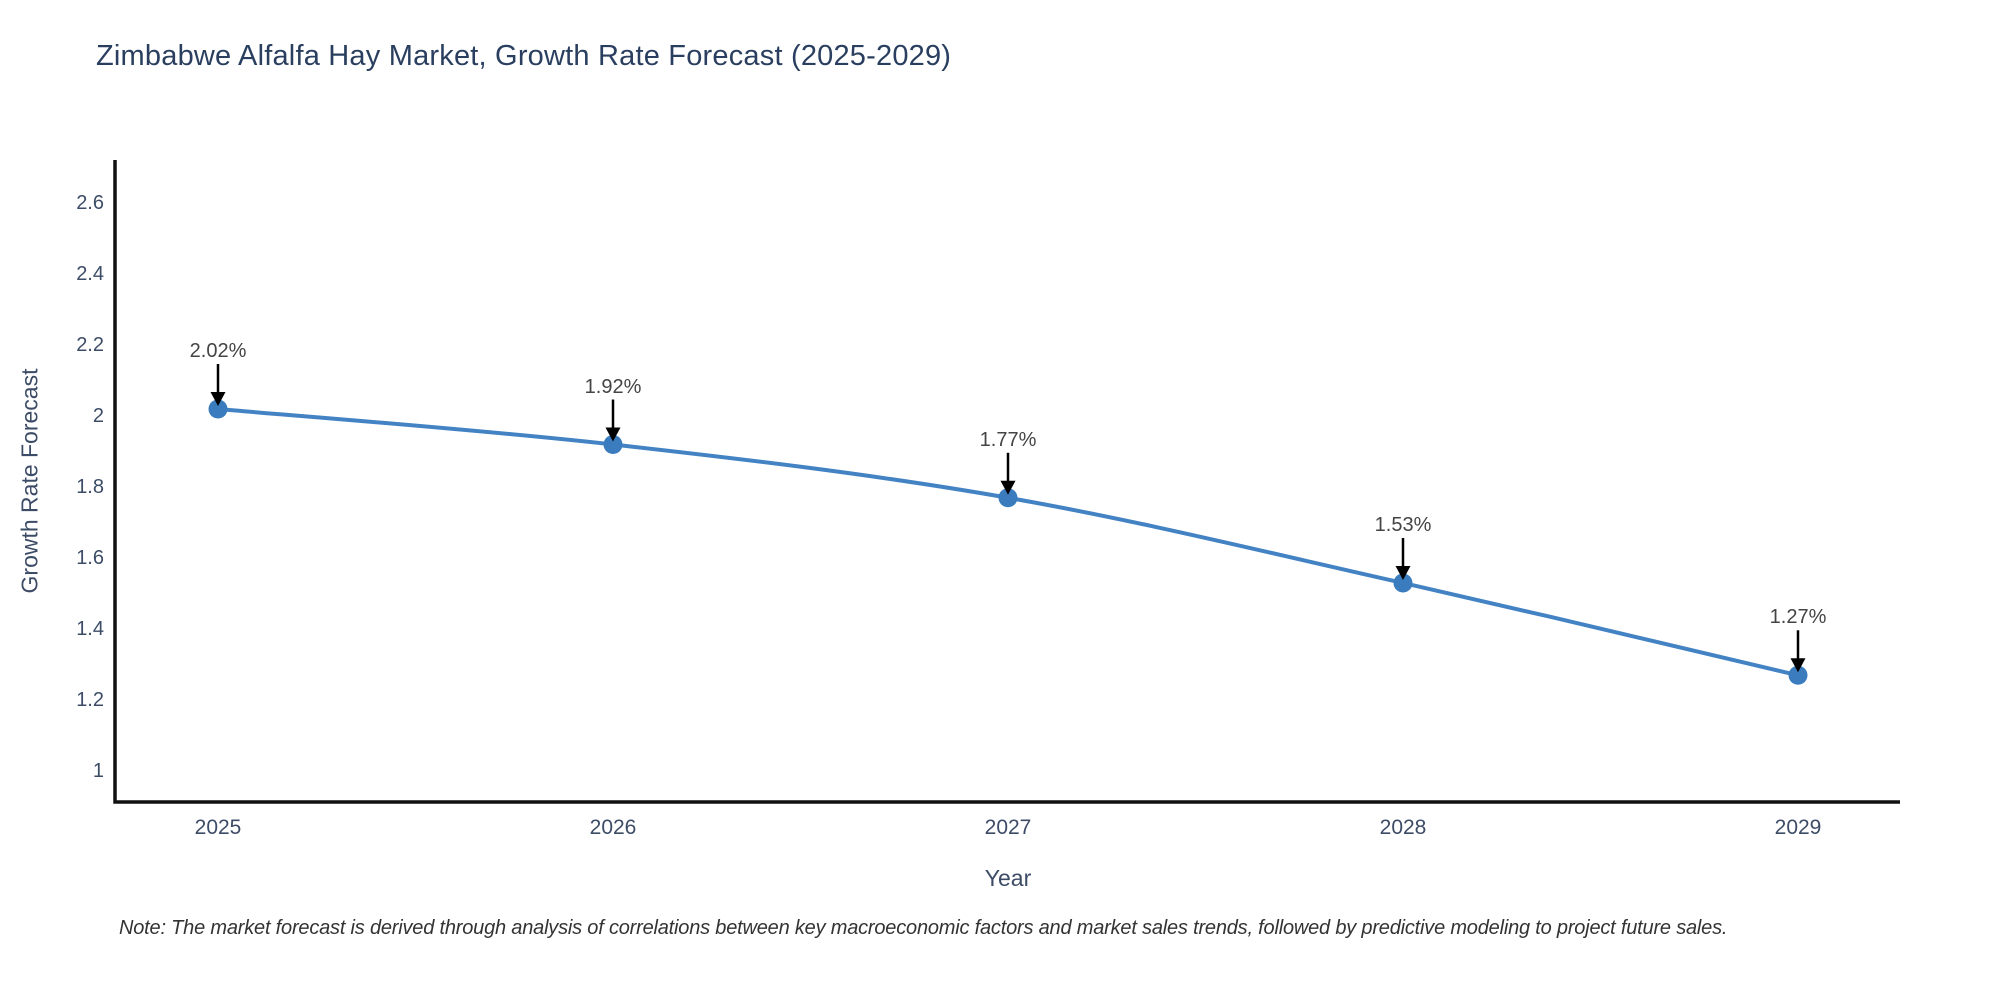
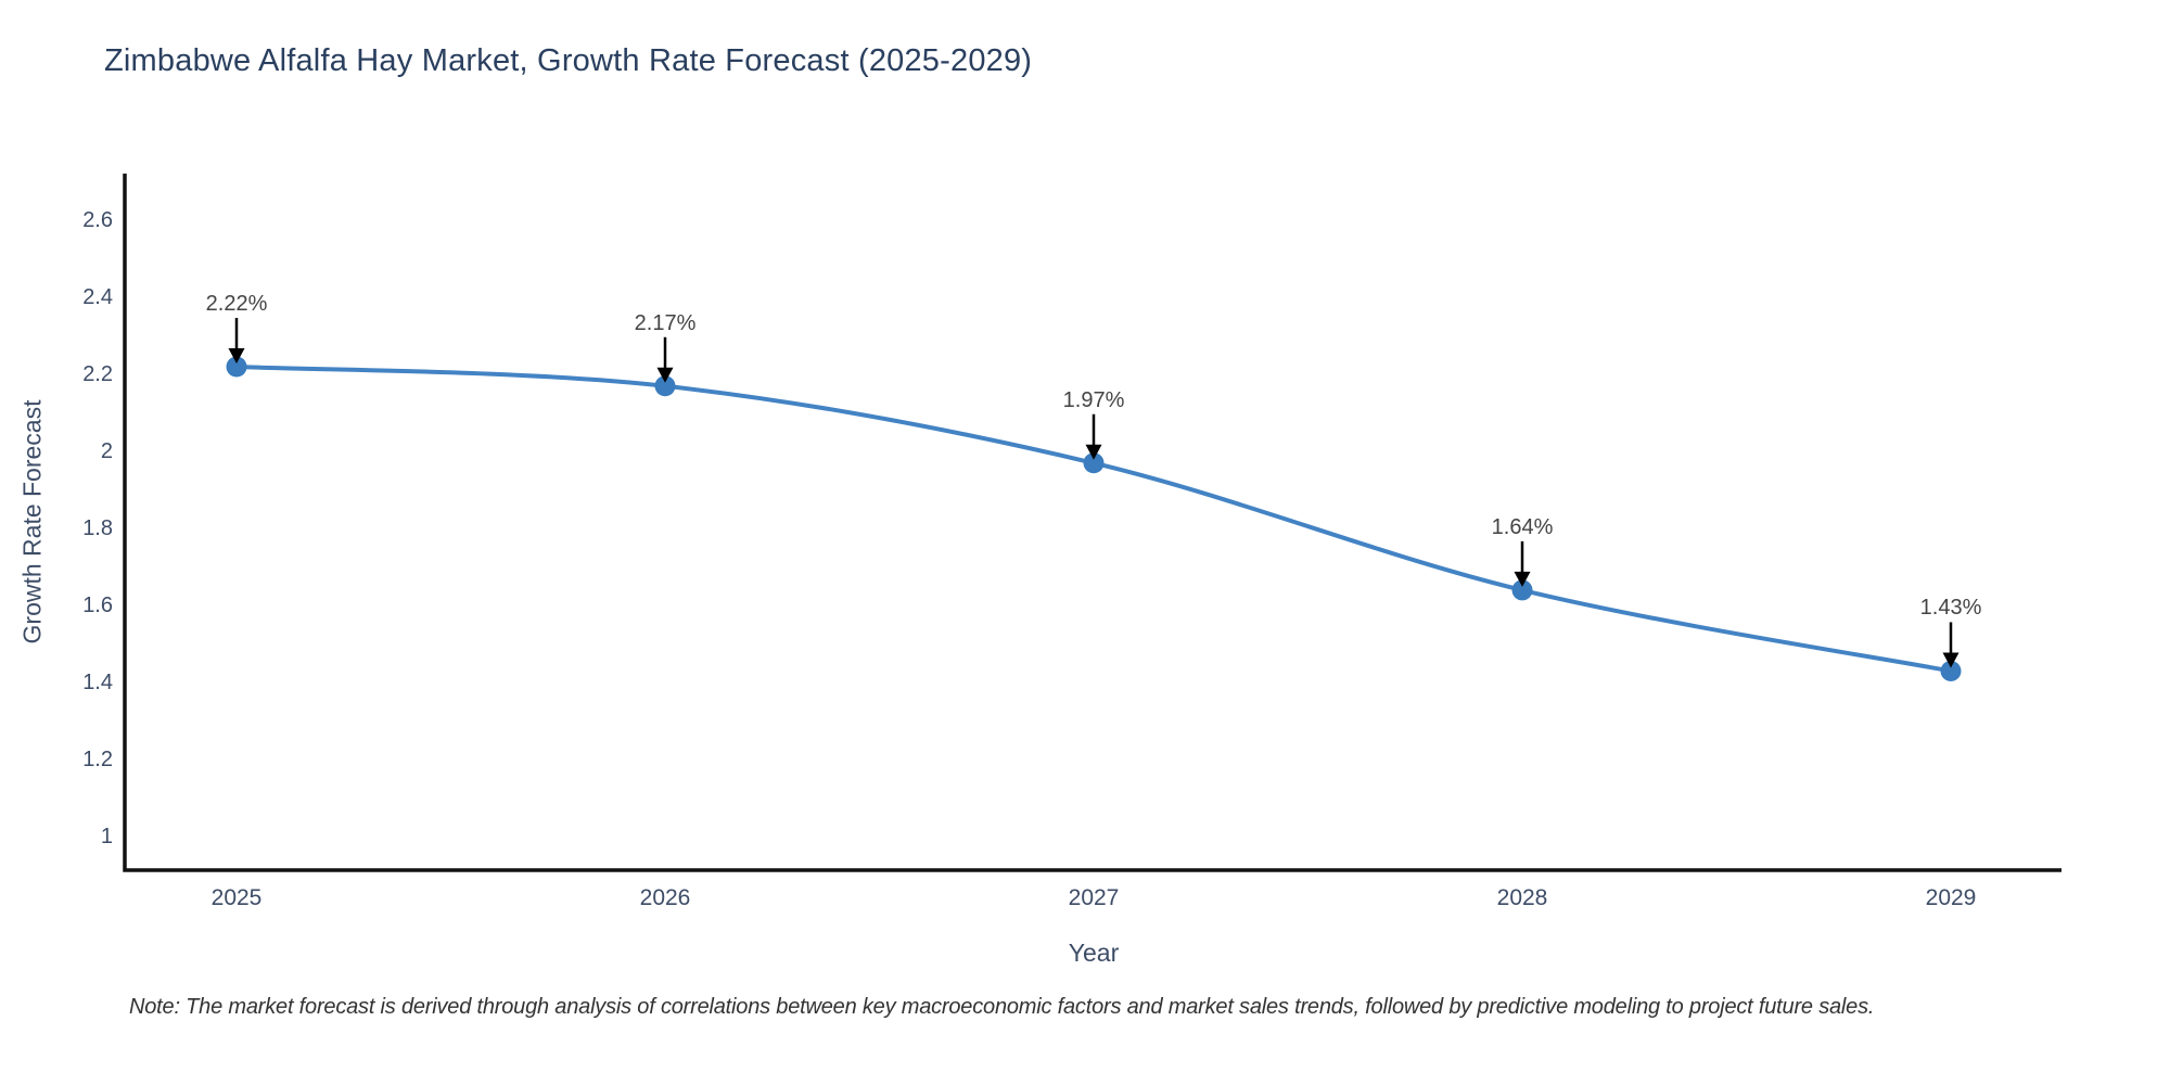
2025: 2.02% -> 2.22%
2026: 1.92% -> 2.17%
2027: 1.77% -> 1.97%
2028: 1.53% -> 1.64%
2029: 1.27% -> 1.43%
